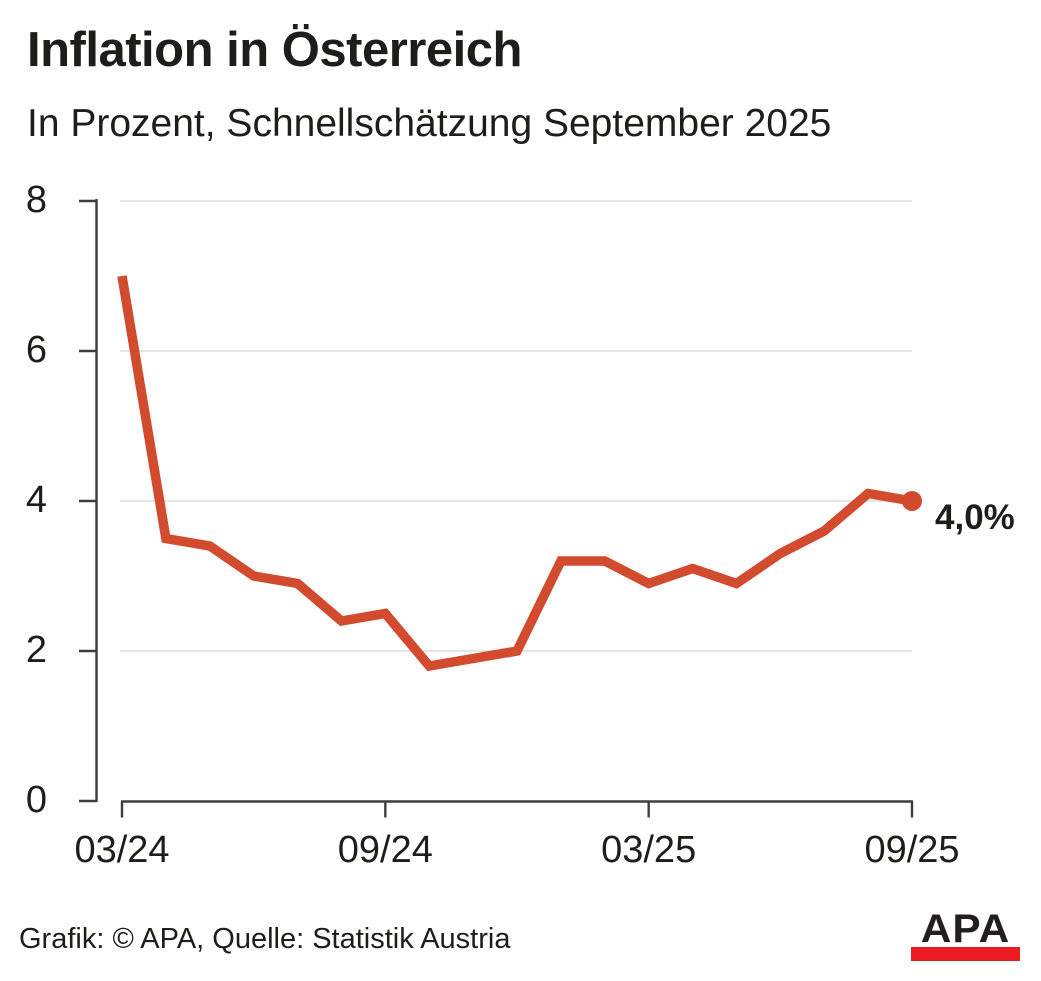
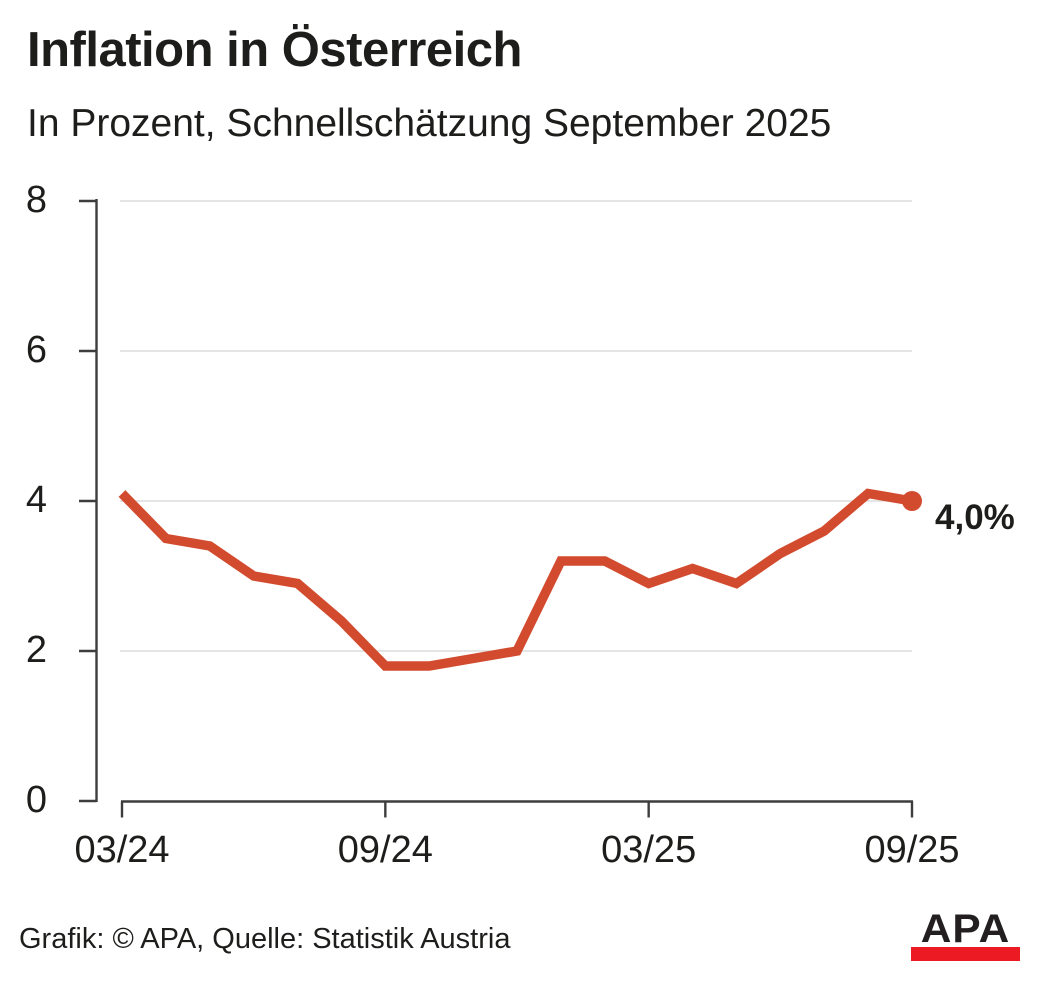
03/24: 7.0 -> 4.1
09/24: 2.5 -> 1.8
